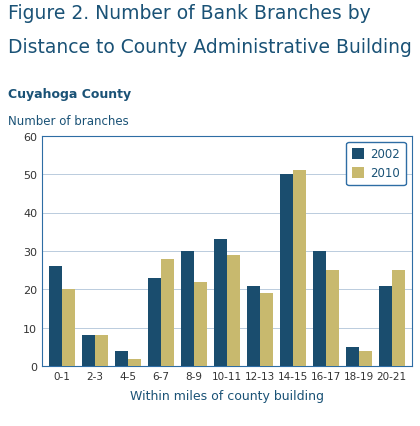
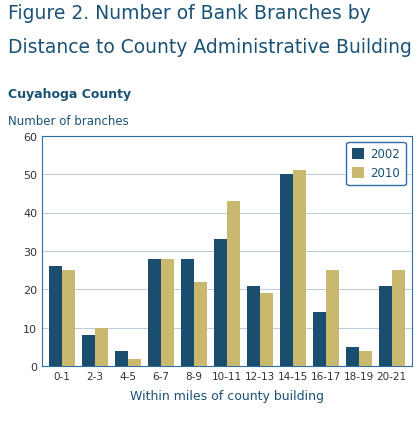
2010/0-1: 20 -> 25
2010/2-3: 8 -> 10
2002/6-7: 23 -> 28
2002/8-9: 30 -> 28
2010/10-11: 29 -> 43
2002/16-17: 30 -> 14
